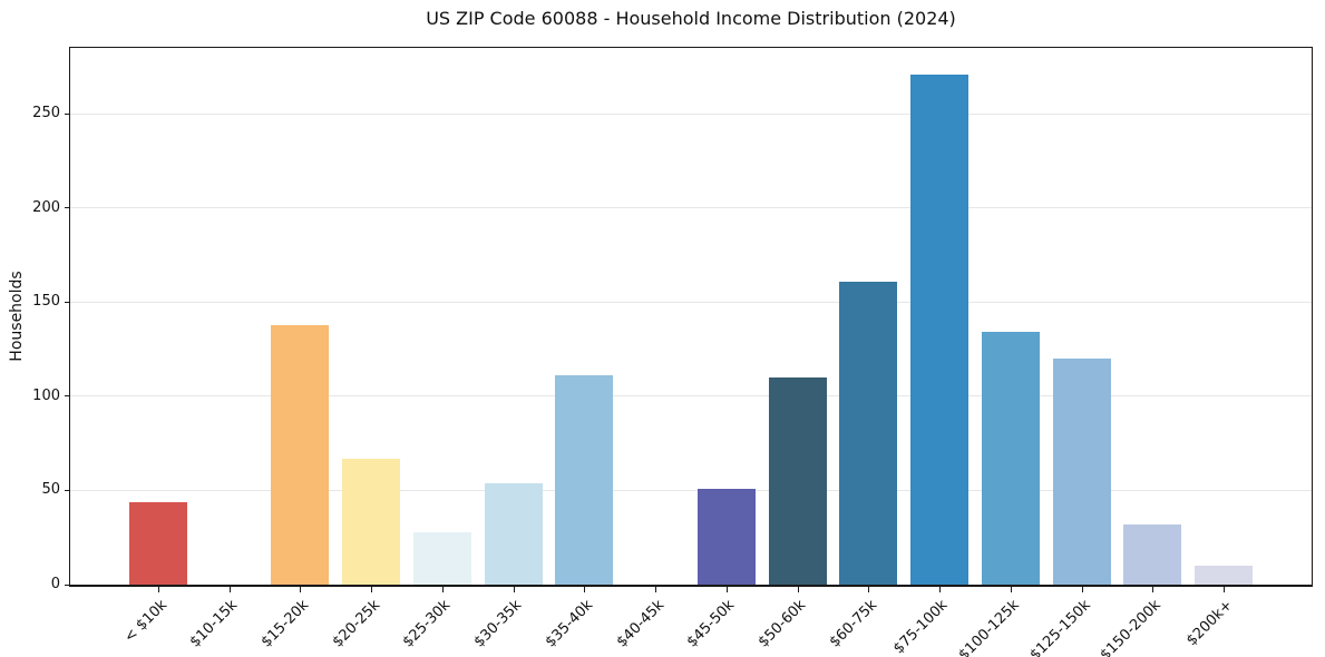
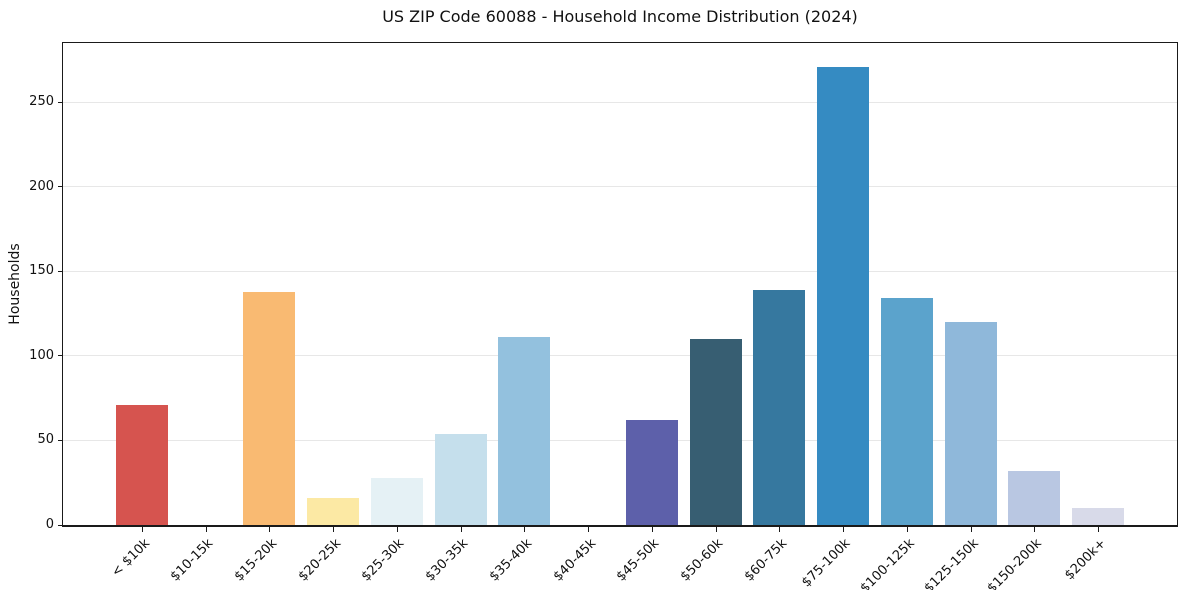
< $10k: 44 -> 71
$20-25k: 67 -> 16
$45-50k: 51 -> 62
$60-75k: 161 -> 139
